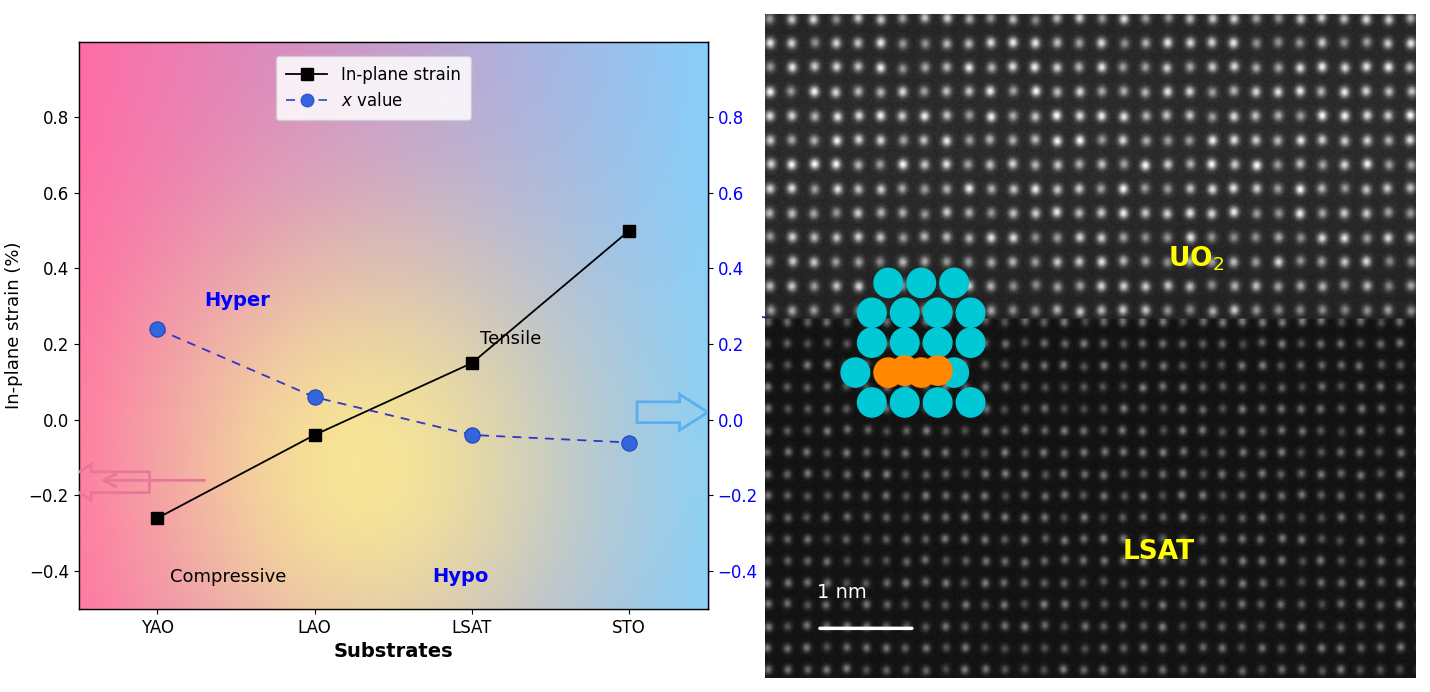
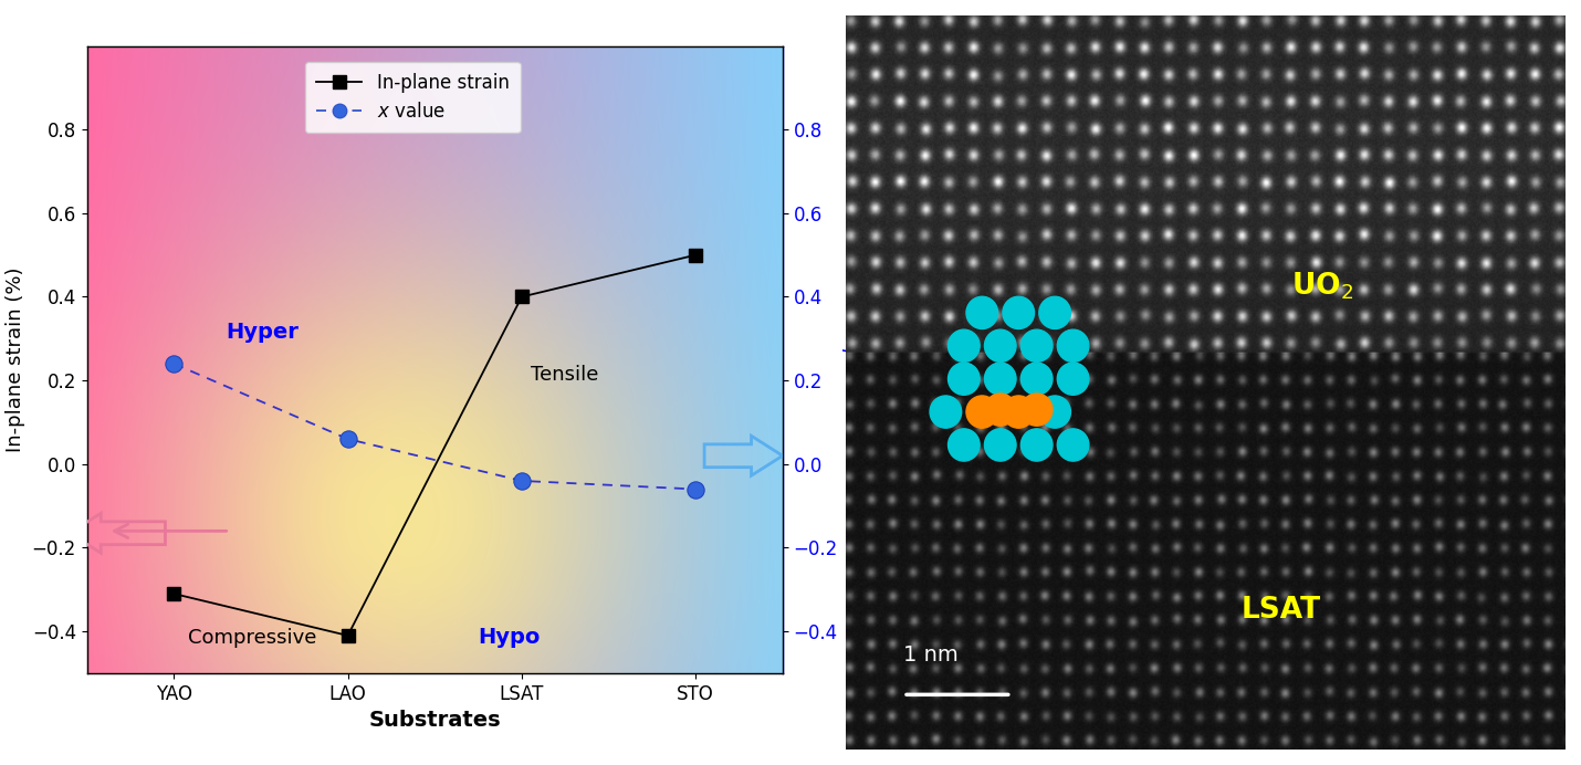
In-plane strain/YAO: -0.26 -> -0.31
In-plane strain/LAO: -0.04 -> -0.41
In-plane strain/LSAT: 0.15 -> 0.40
